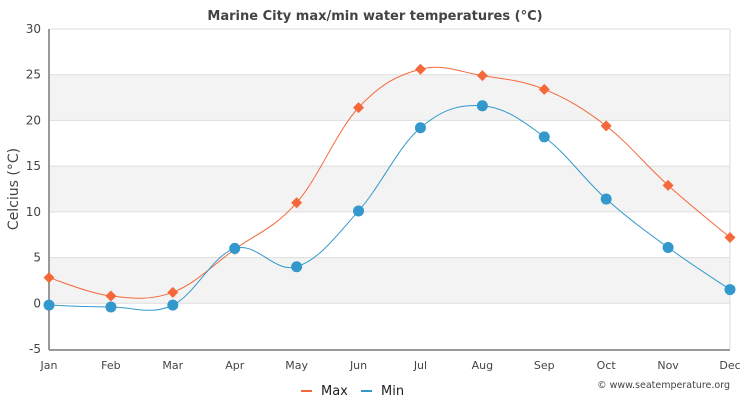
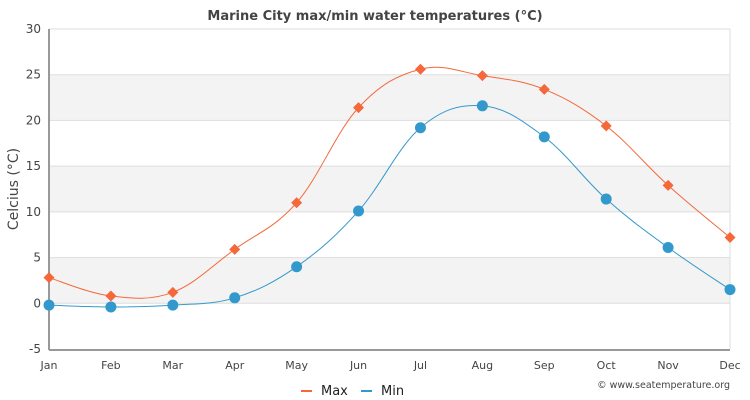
Min/Apr: 6 -> 1
